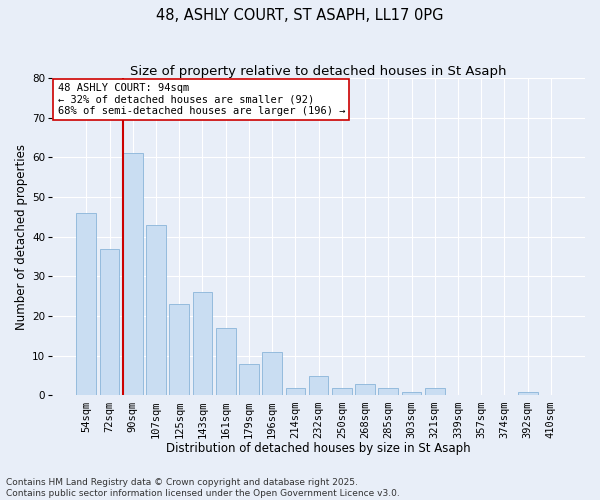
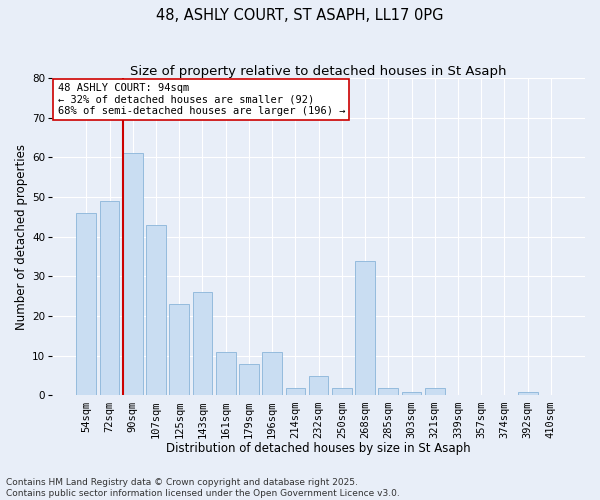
72sqm: 37 -> 49
161sqm: 17 -> 11
268sqm: 3 -> 34
